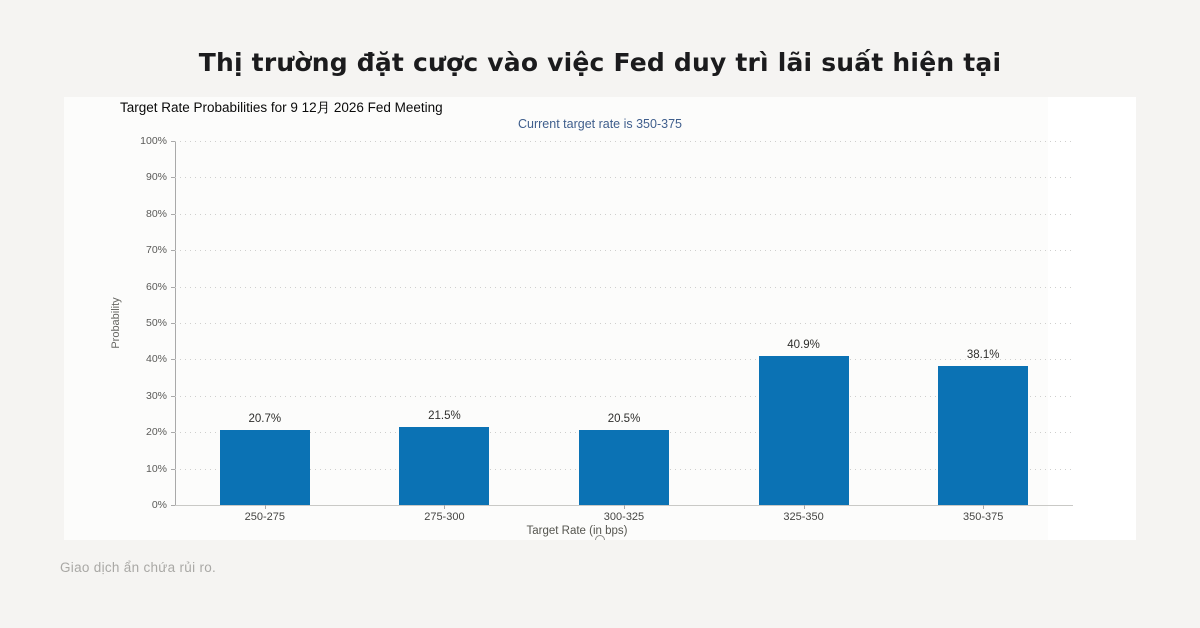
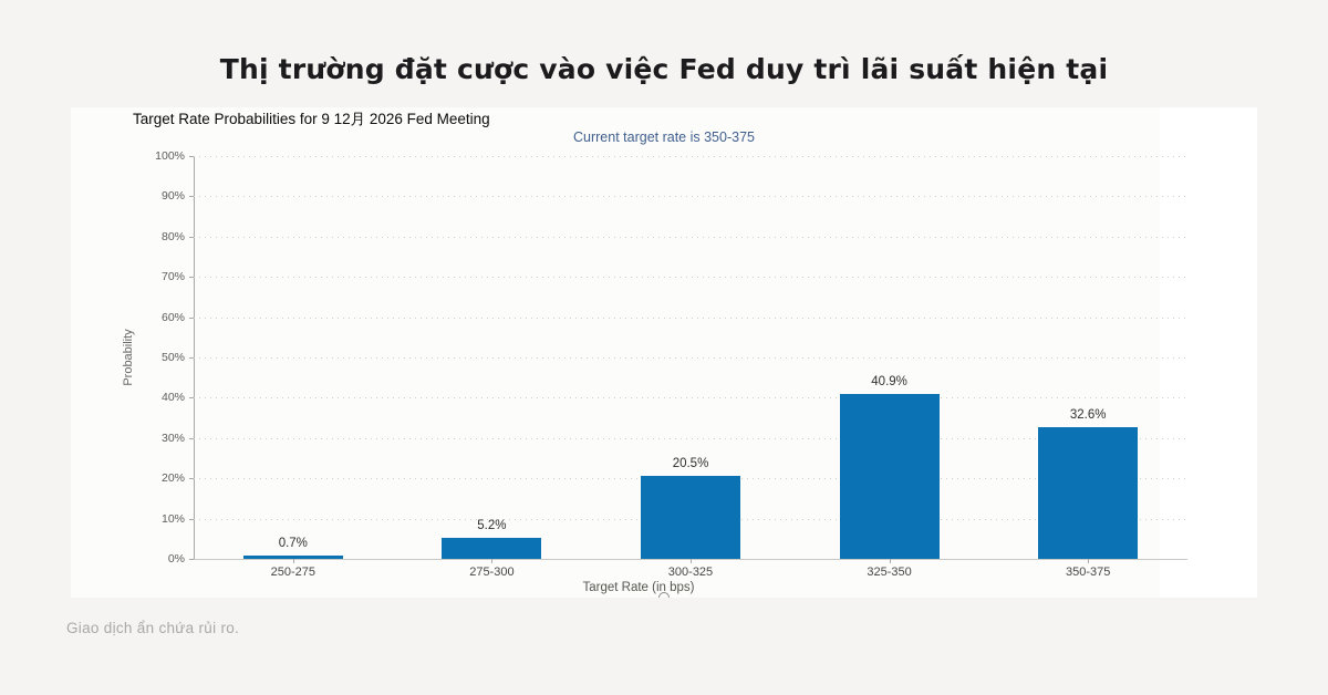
250-275: 20.7% -> 0.7%
275-300: 21.5% -> 5.2%
350-375: 38.1% -> 32.6%
